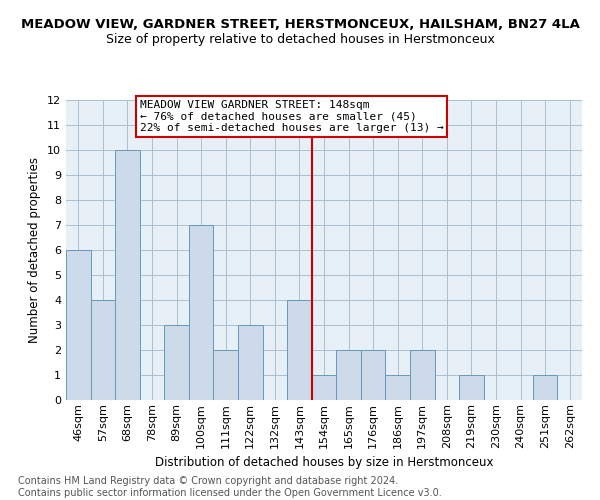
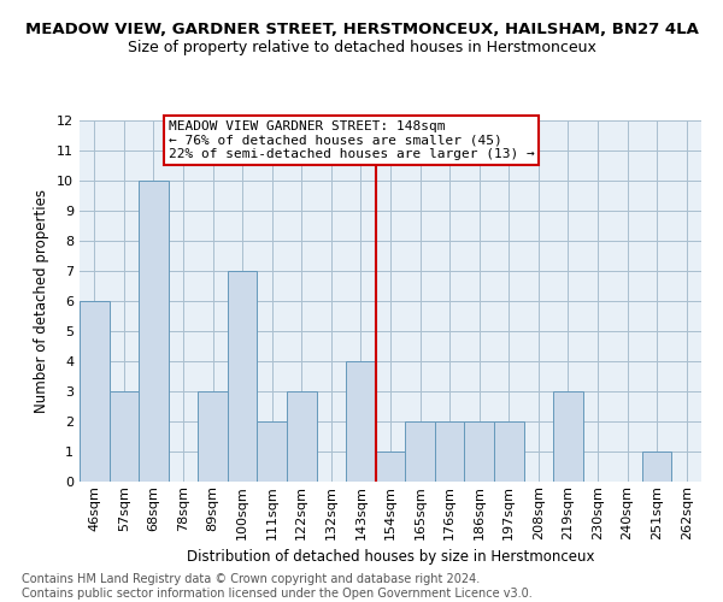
57sqm: 4 -> 3
186sqm: 1 -> 2
219sqm: 1 -> 3
